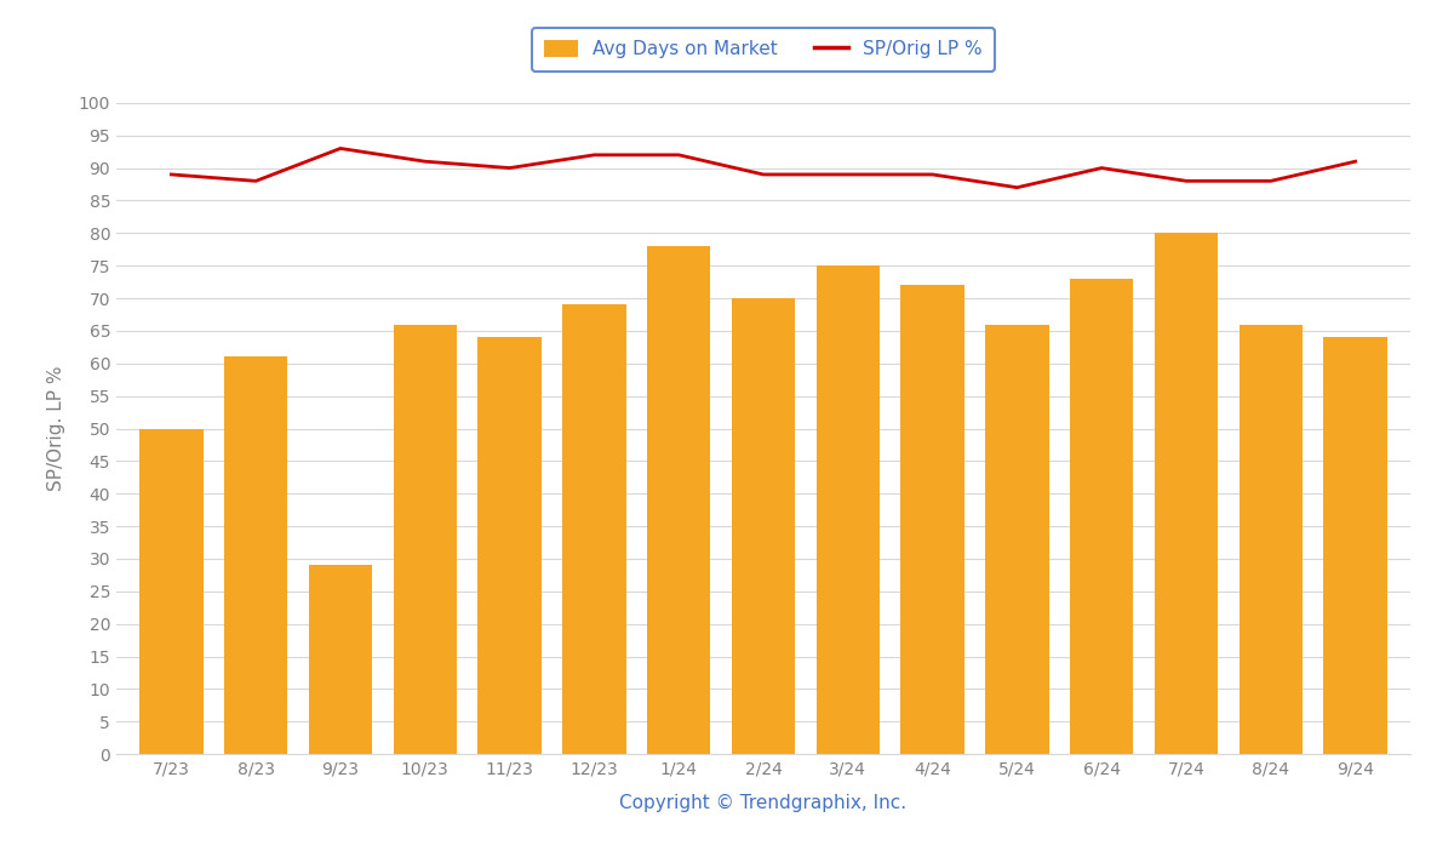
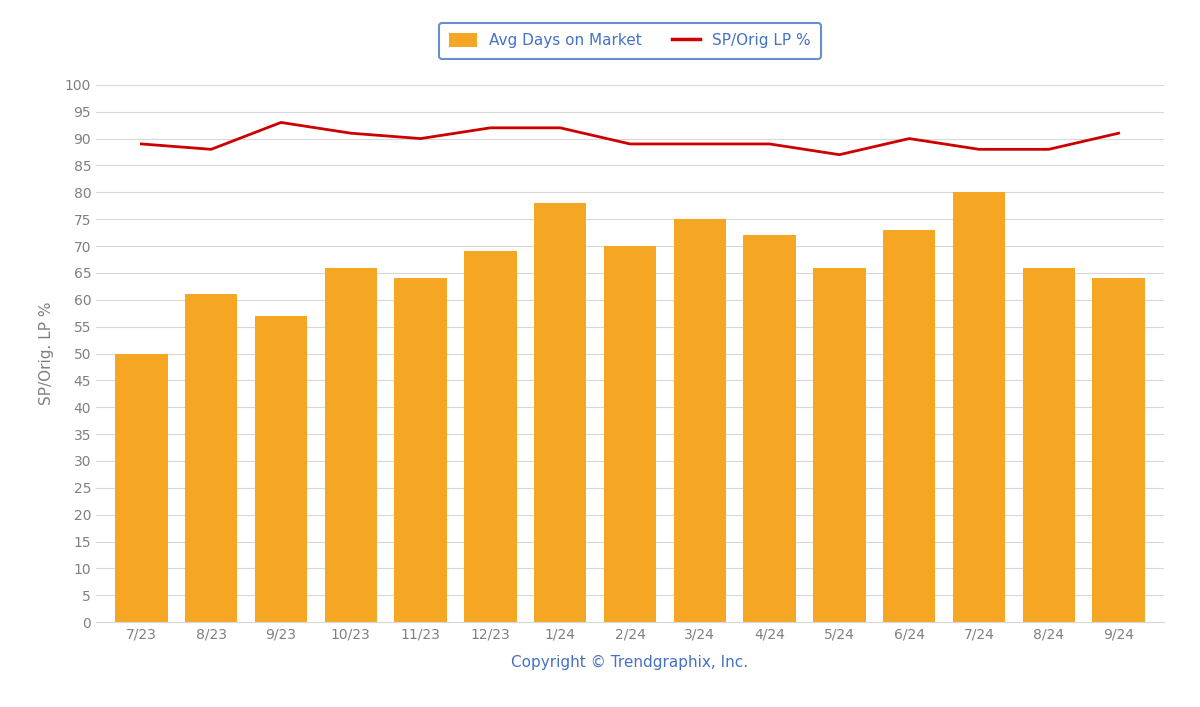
Avg Days on Market/9/23: 29 -> 57
